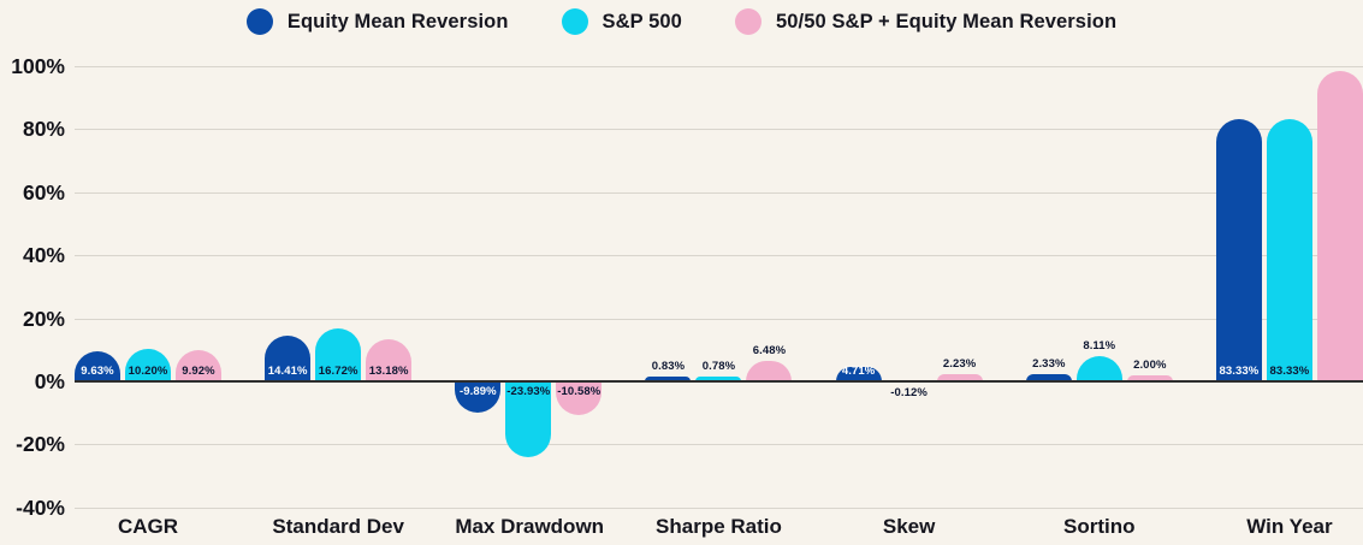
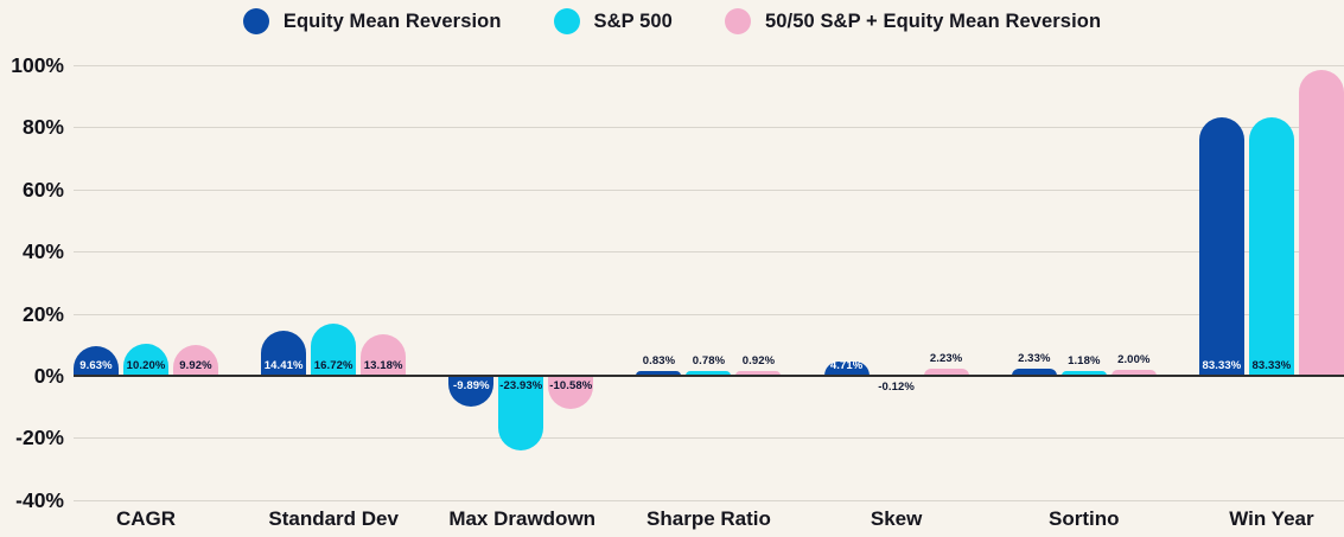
50/50 S&P + Equity Mean Reversion/Sharpe Ratio: 6.48% -> 0.92%
S&P 500/Sortino: 8.11% -> 1.18%
